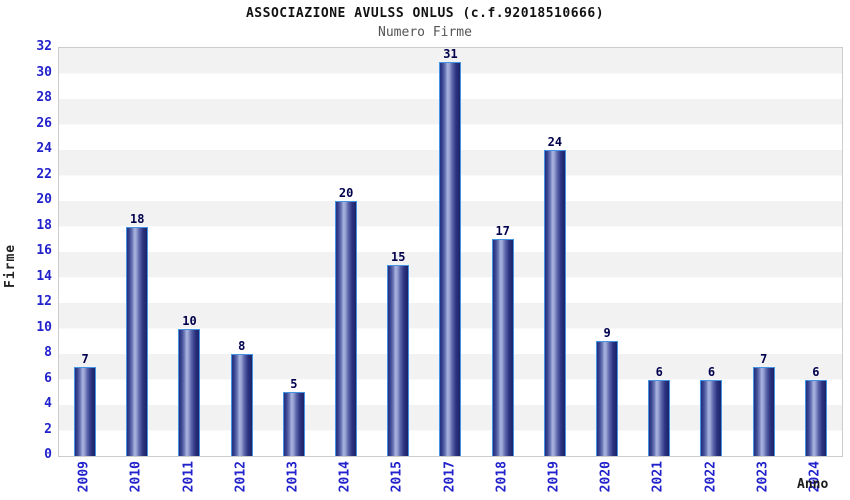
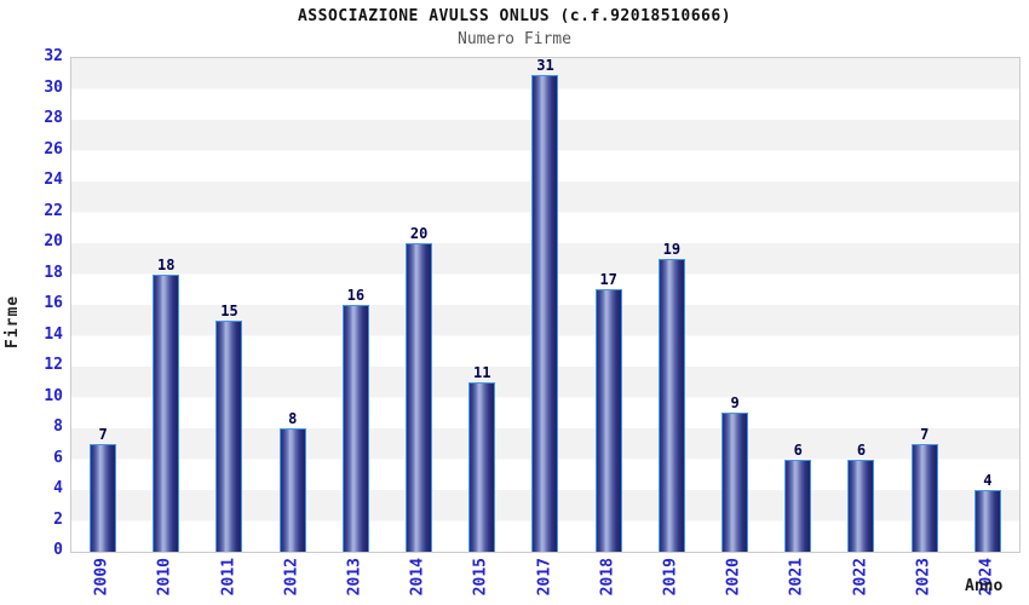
2011: 10 -> 15
2013: 5 -> 16
2015: 15 -> 11
2019: 24 -> 19
2024: 6 -> 4
